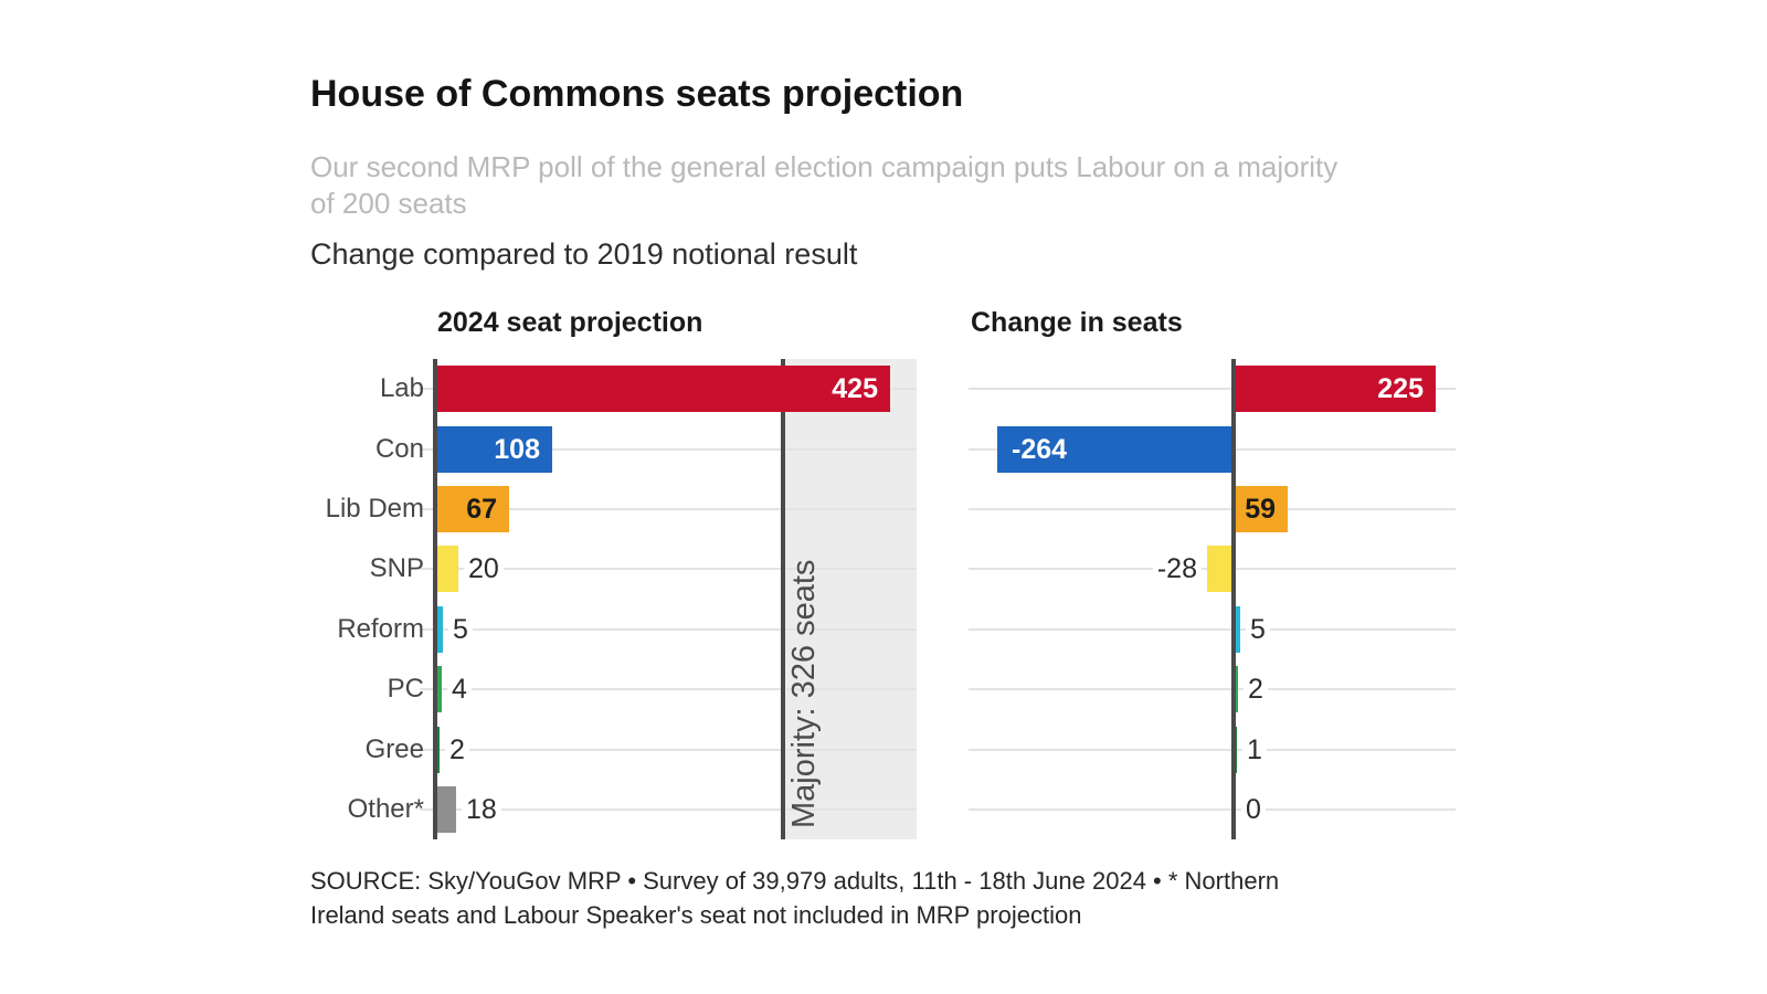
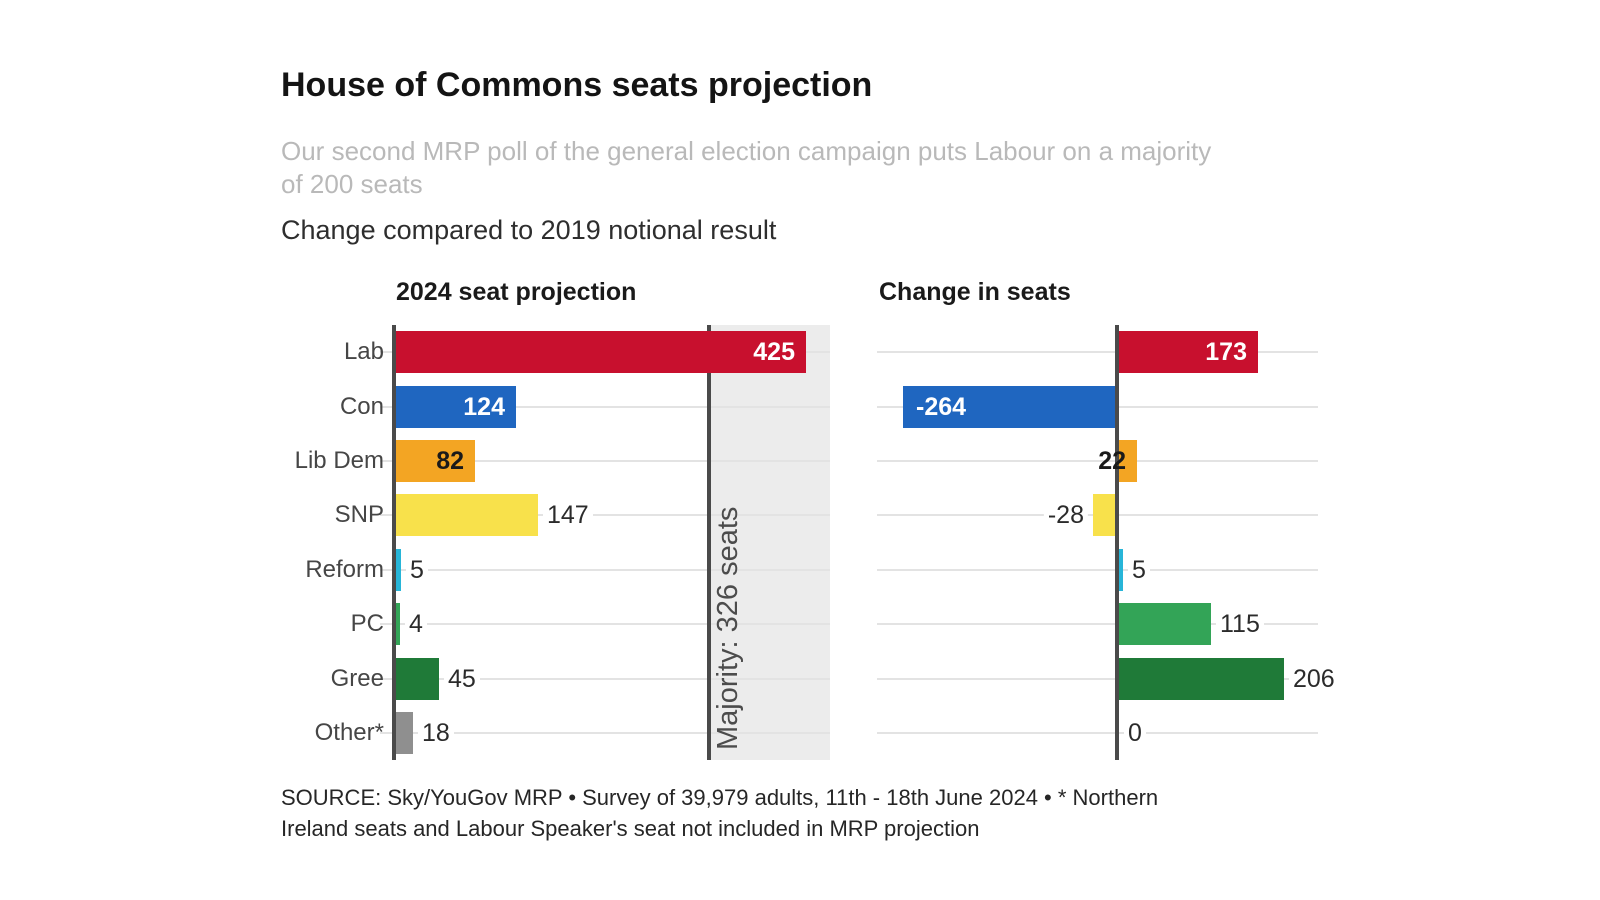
2024 seat projection/Con: 108 -> 124
2024 seat projection/Lib Dem: 67 -> 82
2024 seat projection/SNP: 20 -> 147
2024 seat projection/Gree: 2 -> 45
Change in seats/Lab: 225 -> 173
Change in seats/Lib Dem: 59 -> 22
Change in seats/PC: 2 -> 115
Change in seats/Gree: 1 -> 206
